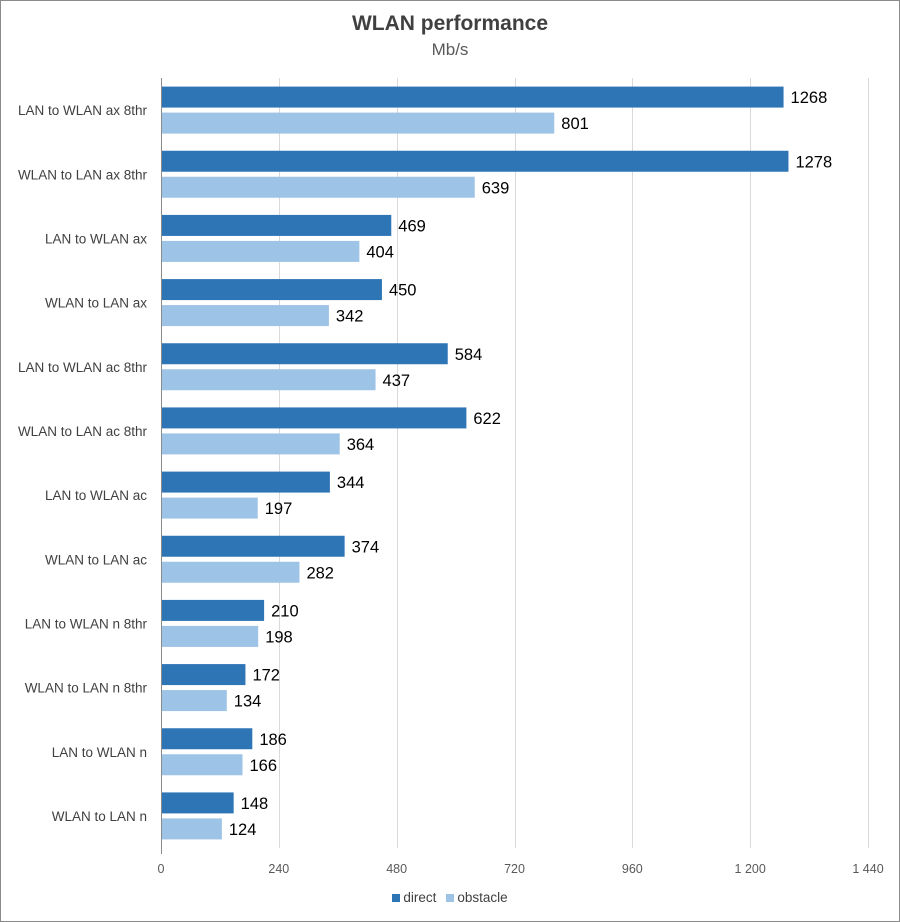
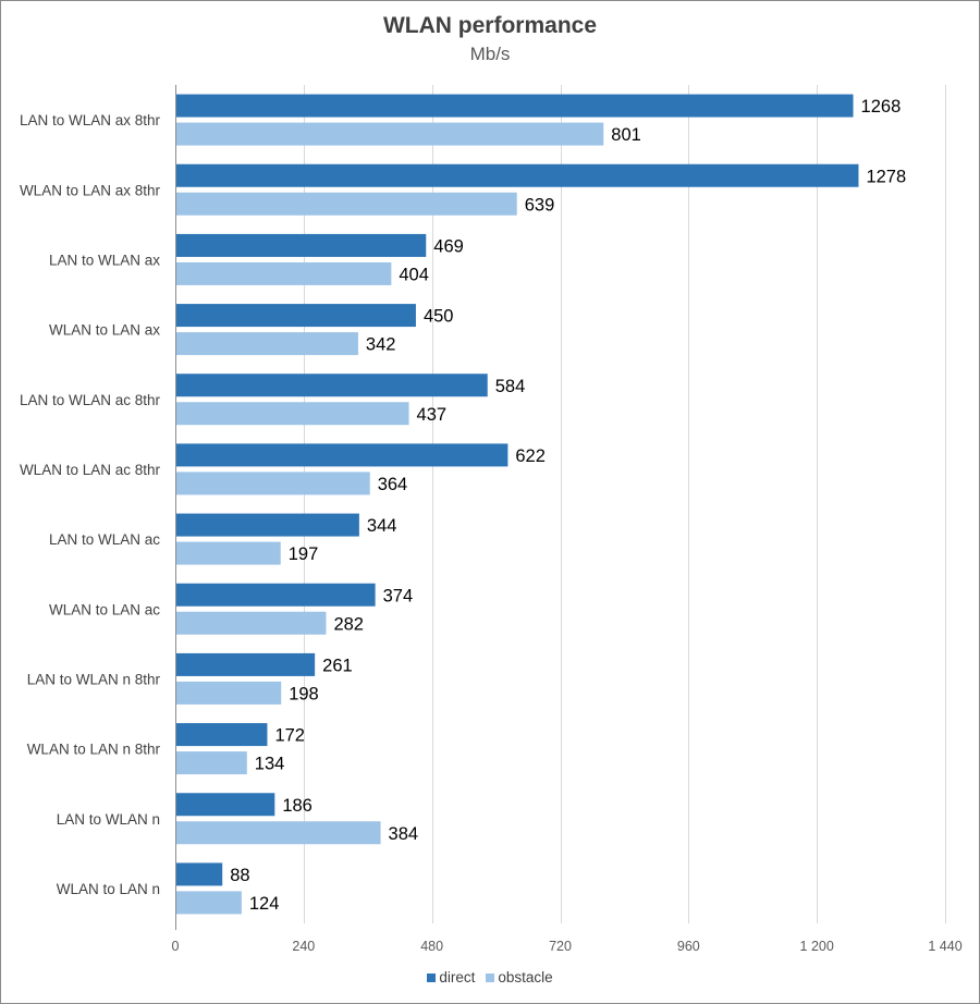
direct/LAN to WLAN n 8thr: 210 -> 261
obstacle/LAN to WLAN n: 166 -> 384
direct/WLAN to LAN n: 148 -> 88
